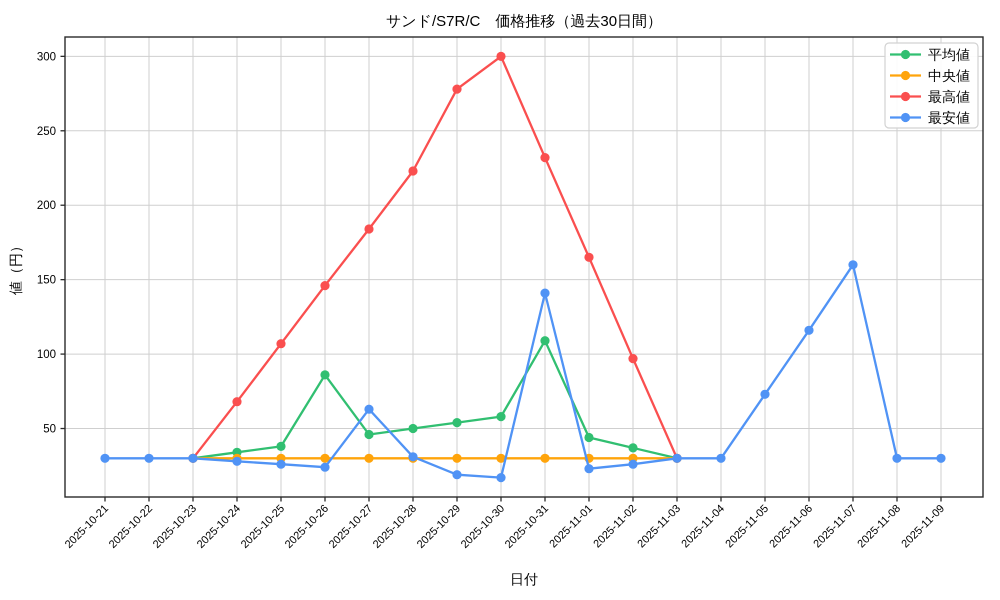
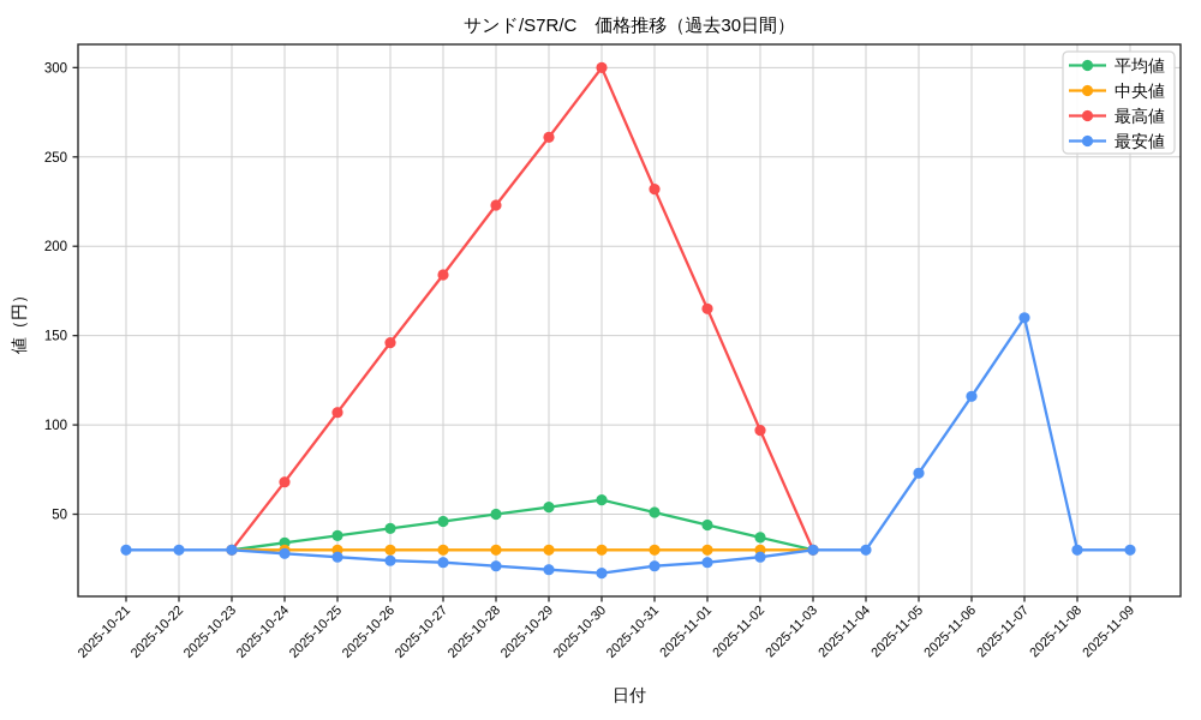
平均値/2025-10-26: 86 -> 42
最安値/2025-10-27: 63 -> 23
最安値/2025-10-28: 31 -> 21
最高値/2025-10-29: 278 -> 261
平均値/2025-10-31: 109 -> 51
最安値/2025-10-31: 141 -> 21
